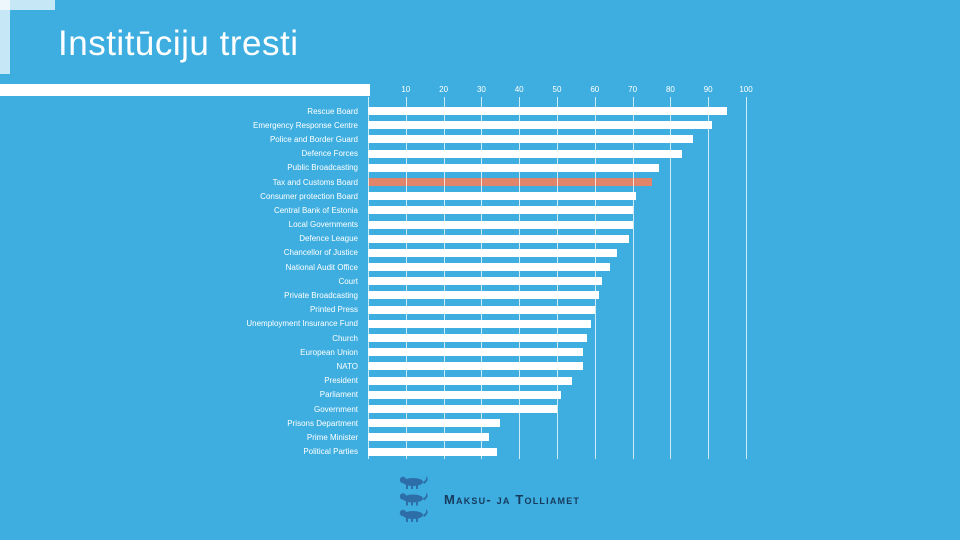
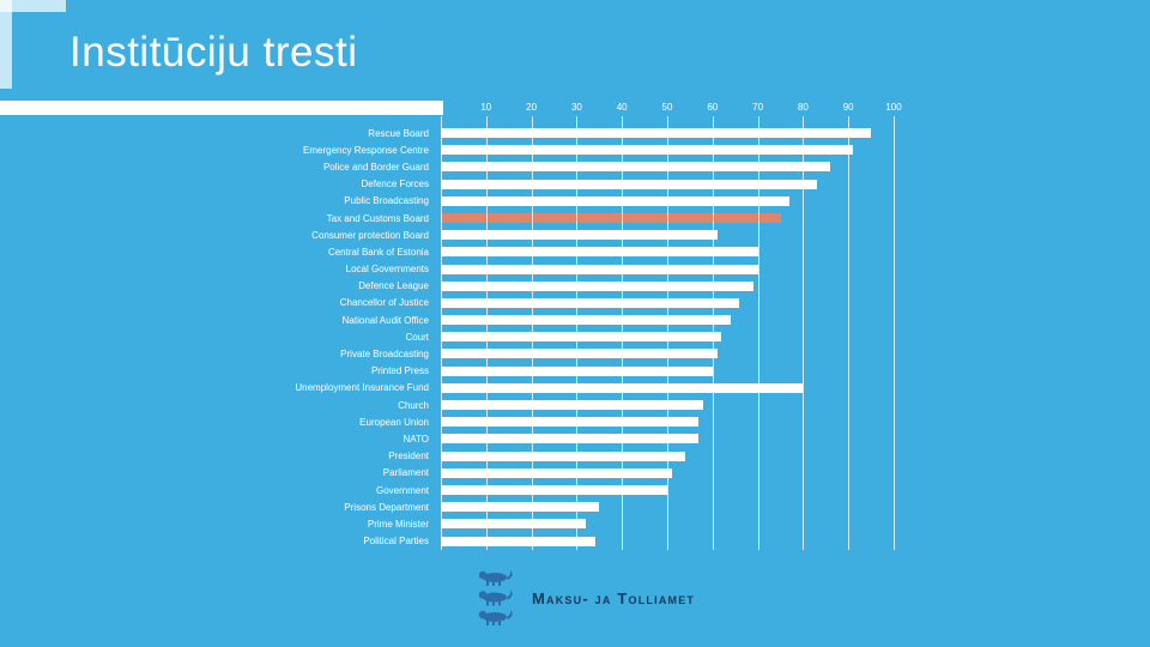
Consumer protection Board: 71 -> 61
Unemployment Insurance Fund: 59 -> 80
